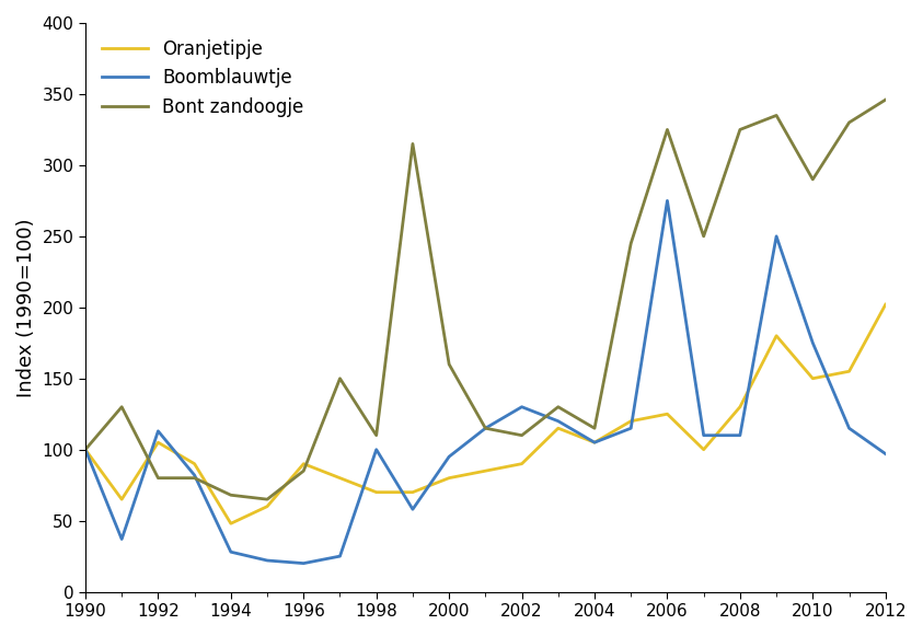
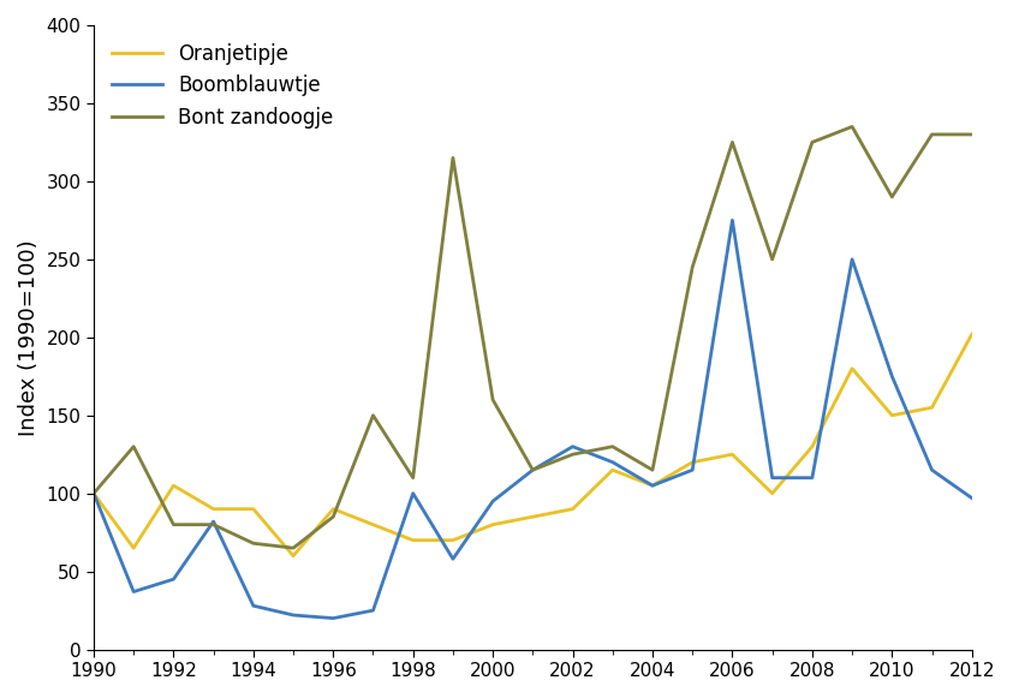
Boomblauwtje/1992: 113 -> 45
Oranjetipje/1994: 48 -> 90
Bont zandoogje/2002: 110 -> 125
Bont zandoogje/2012: 346 -> 330
